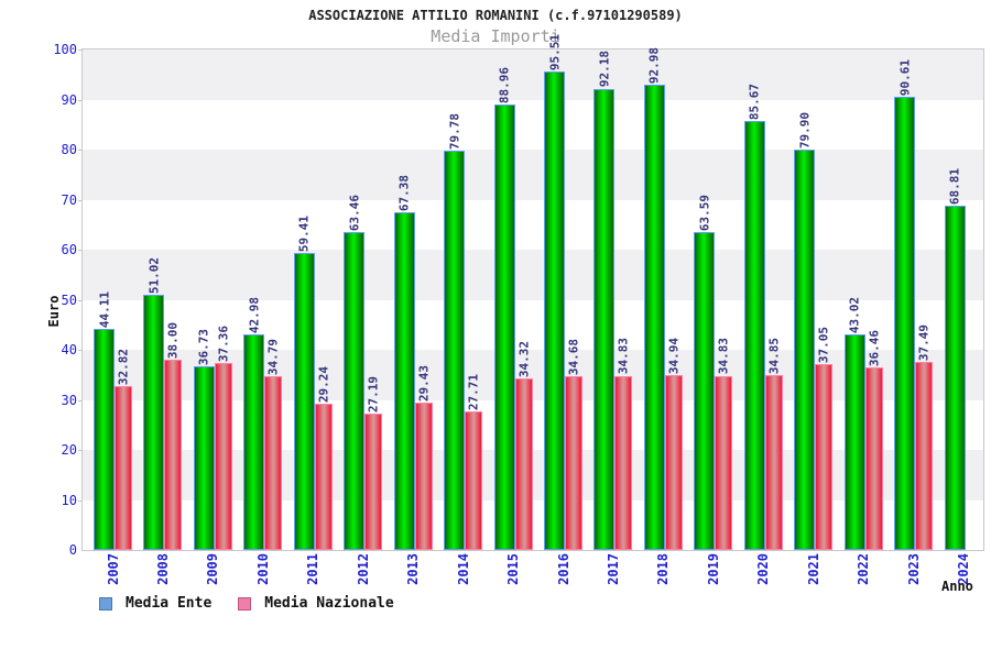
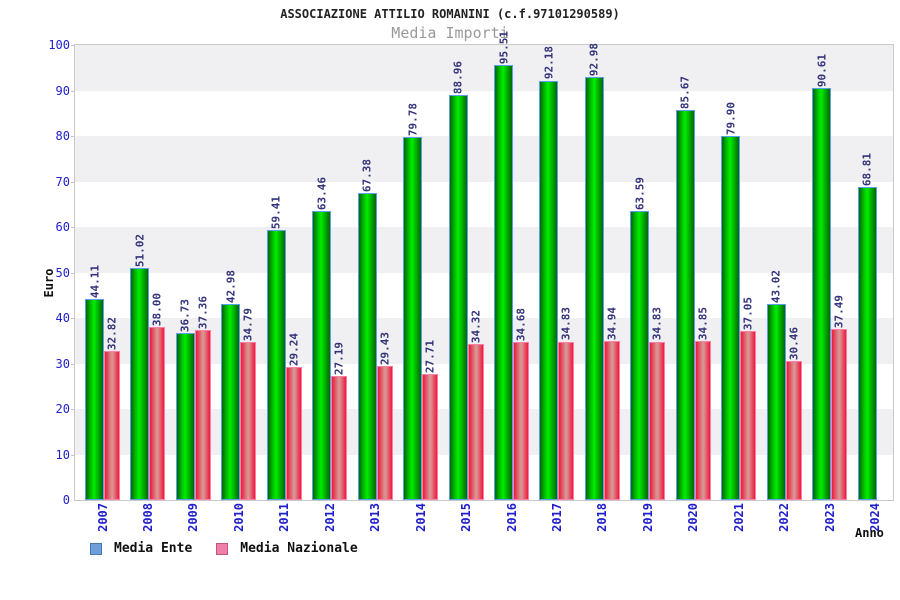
Media Nazionale/2022: 36.46 -> 30.46
